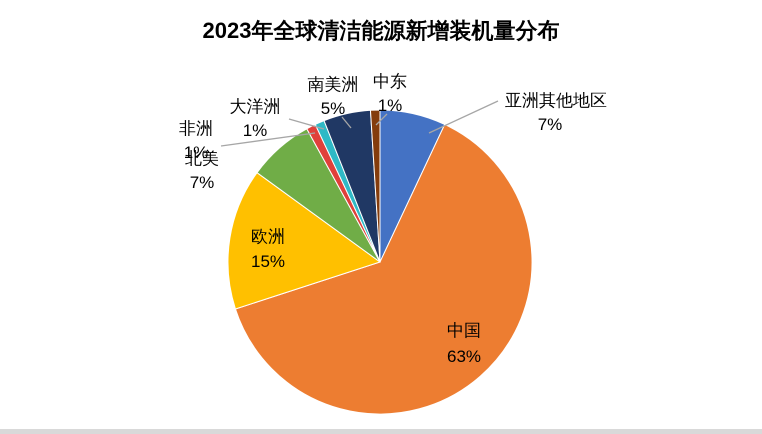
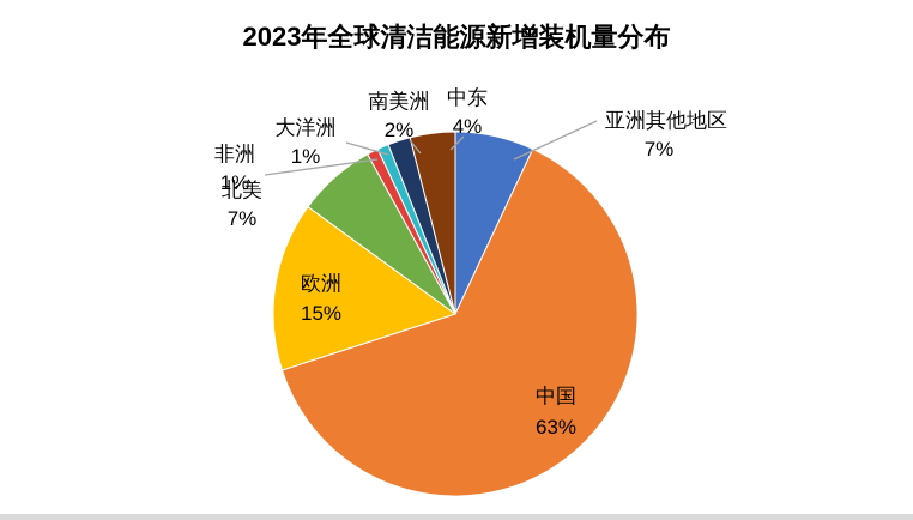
南美洲: 5% -> 2%
中东: 1% -> 4%
